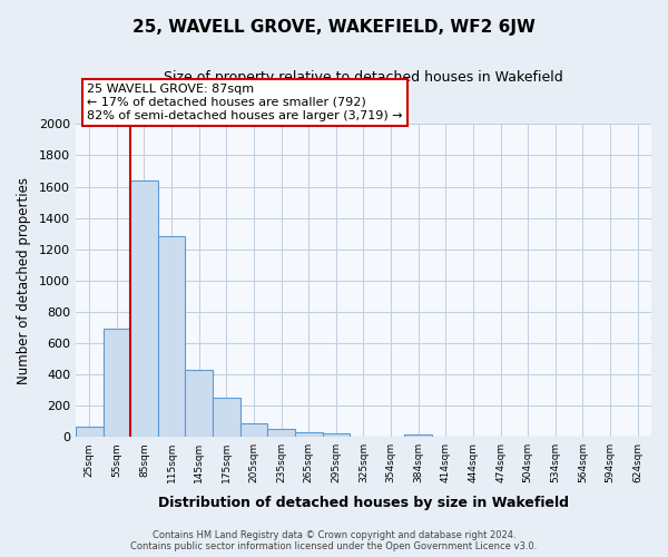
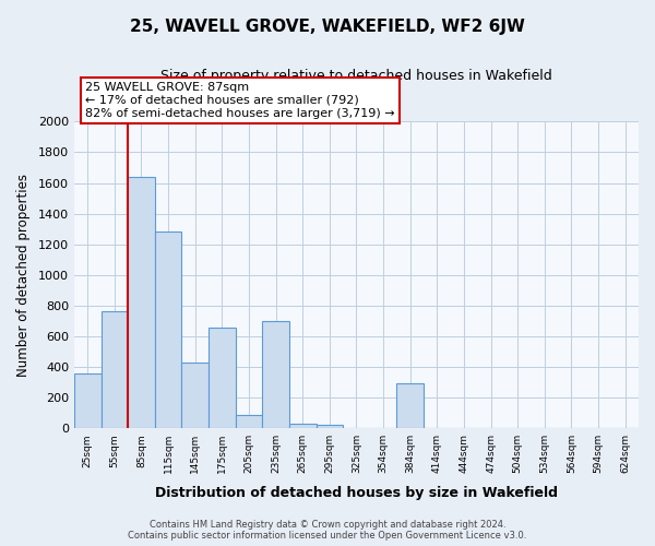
25sqm: 60 -> 360
55sqm: 690 -> 760
175sqm: 250 -> 660
235sqm: 50 -> 700
384sqm: 10 -> 290
